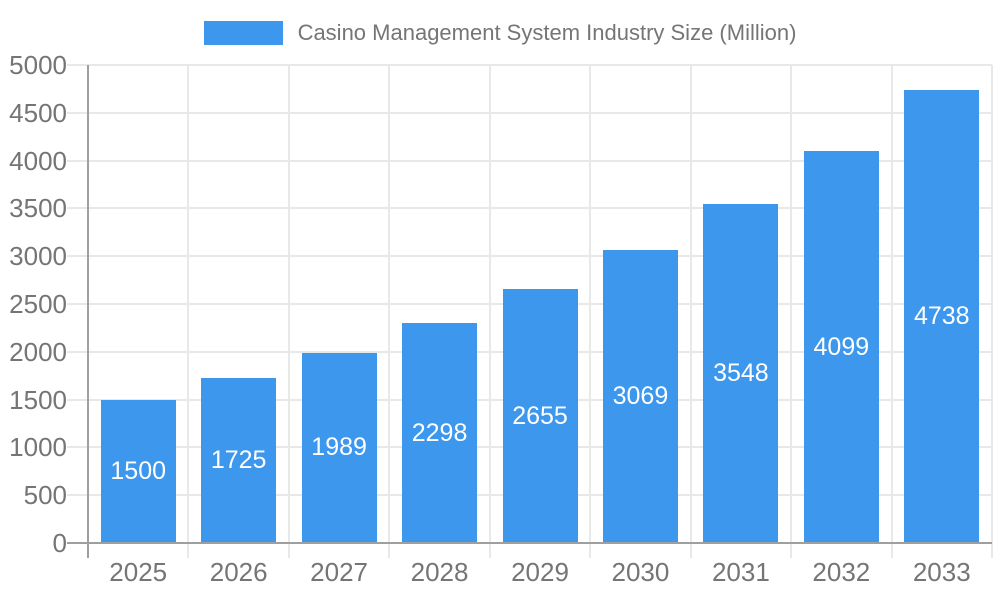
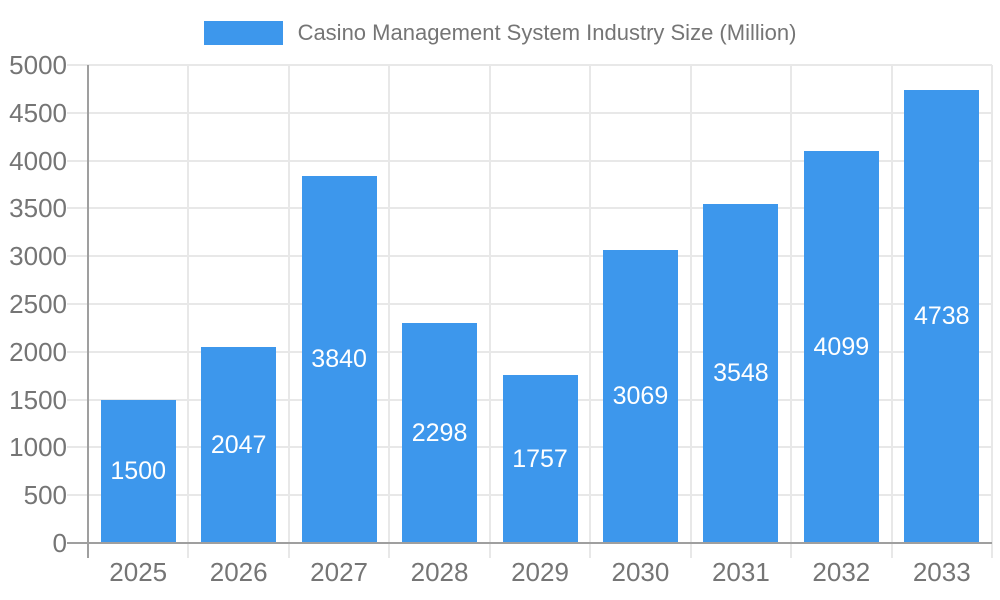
2026: 1725 -> 2047
2027: 1989 -> 3840
2029: 2655 -> 1757
